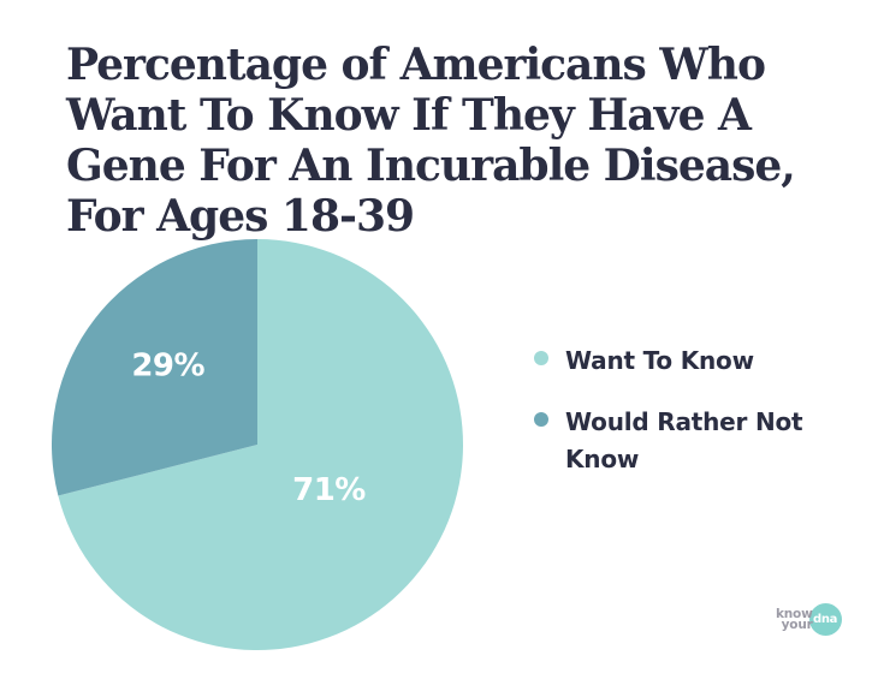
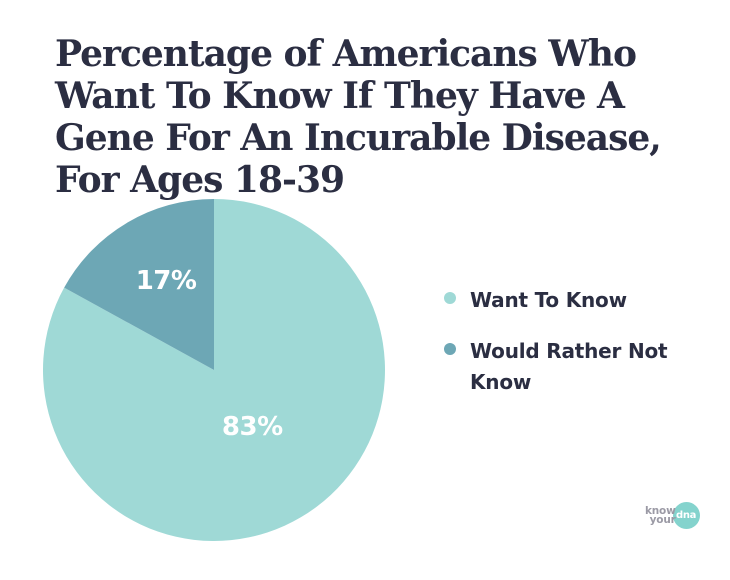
Want To Know: 71% -> 83%
Would Rather Not Know: 29% -> 17%
